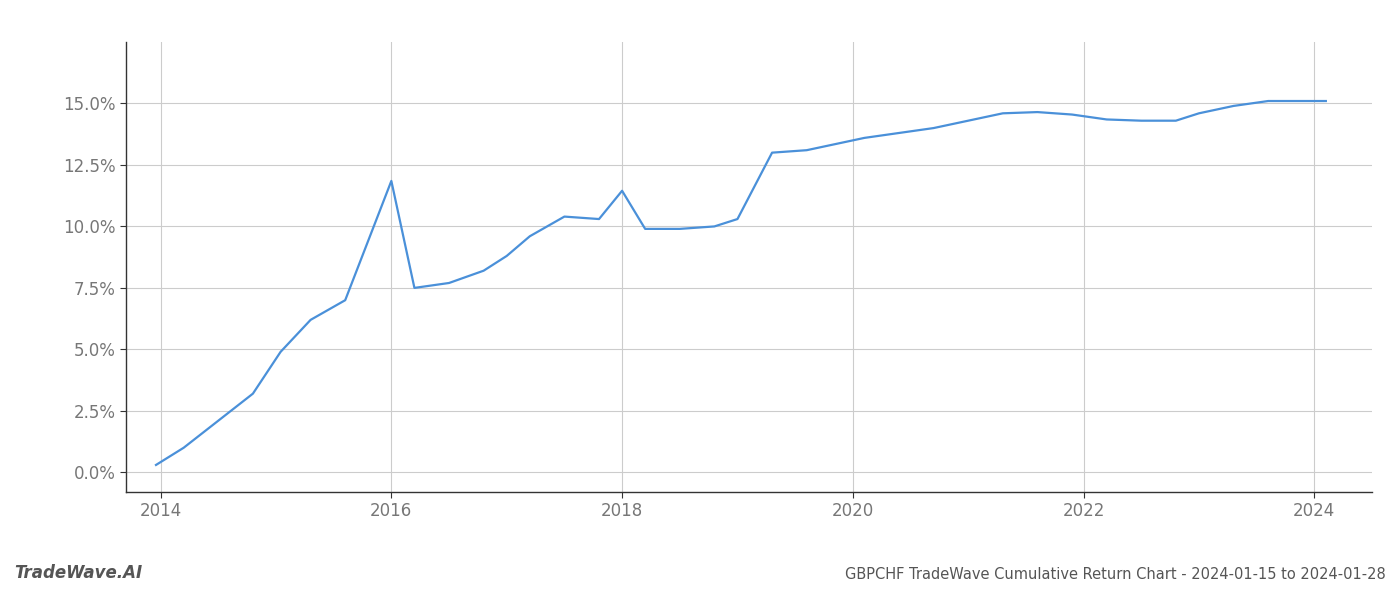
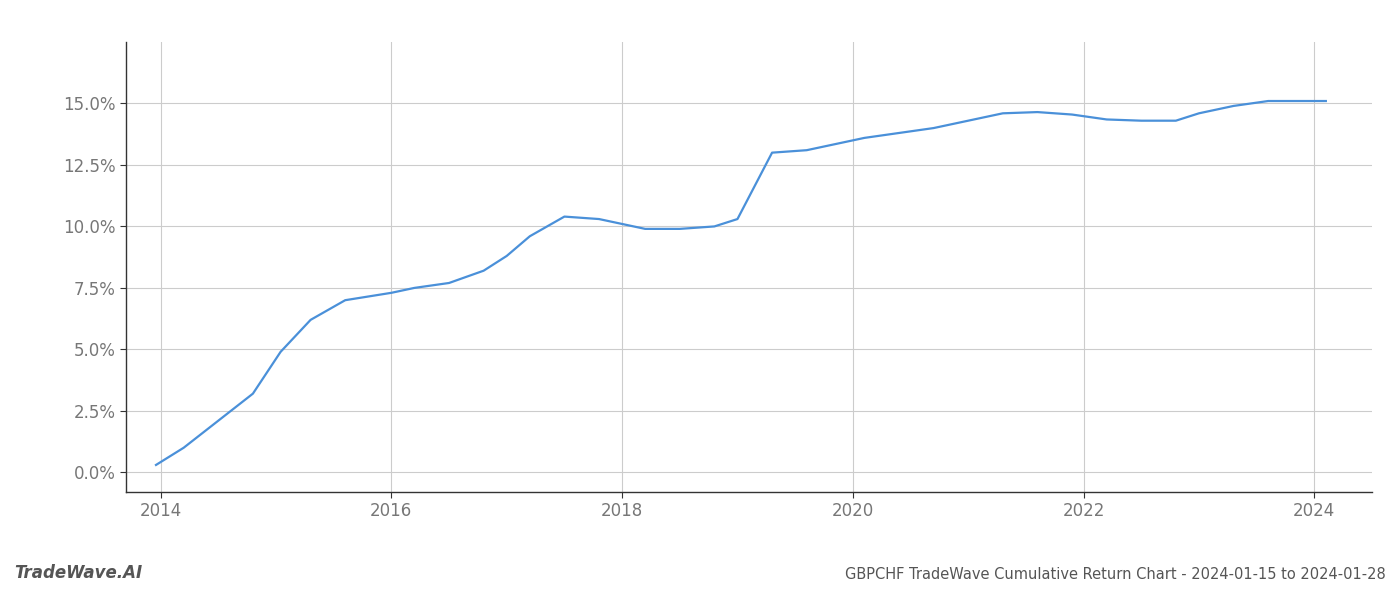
2016: 11.85% -> 7.30%
2018: 11.45% -> 10.10%
